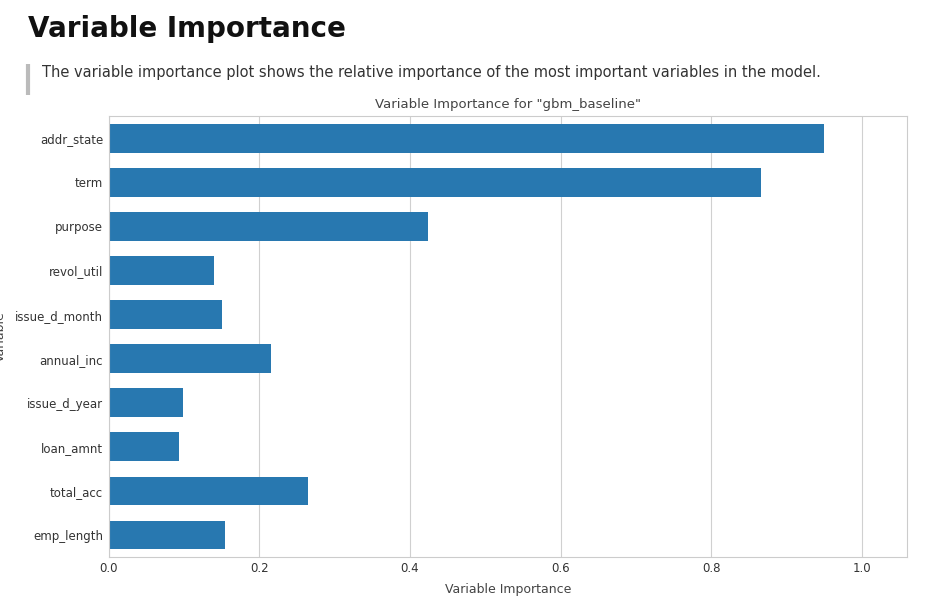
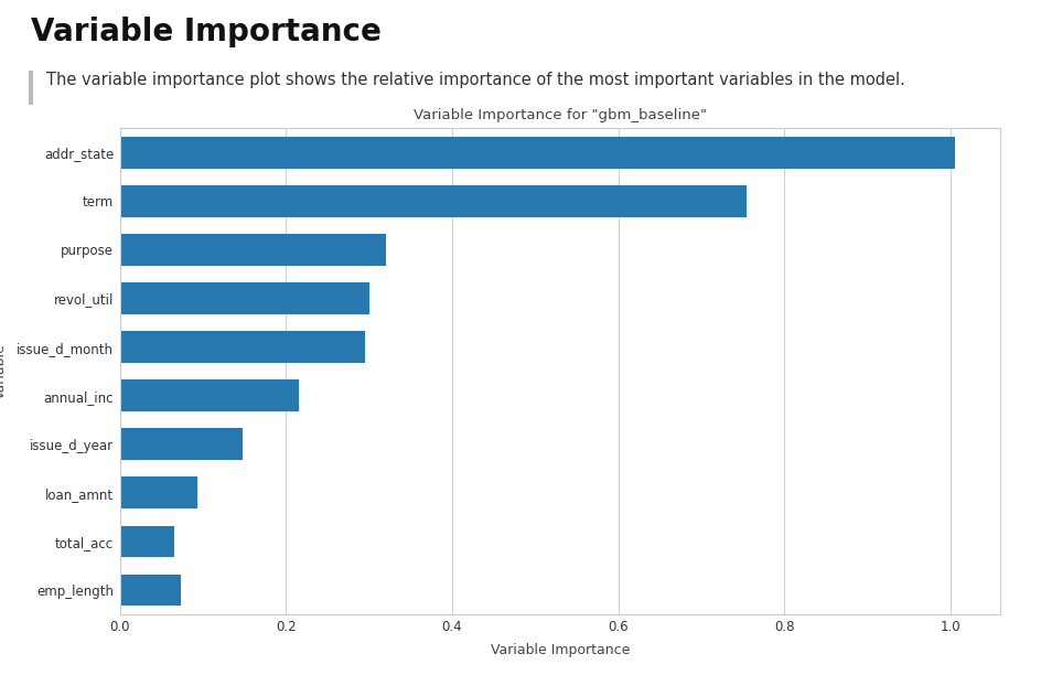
addr_state: 0.950 -> 1.005
term: 0.866 -> 0.755
purpose: 0.424 -> 0.320
revol_util: 0.140 -> 0.300
issue_d_month: 0.150 -> 0.295
issue_d_year: 0.098 -> 0.148
total_acc: 0.264 -> 0.065
emp_length: 0.154 -> 0.073
